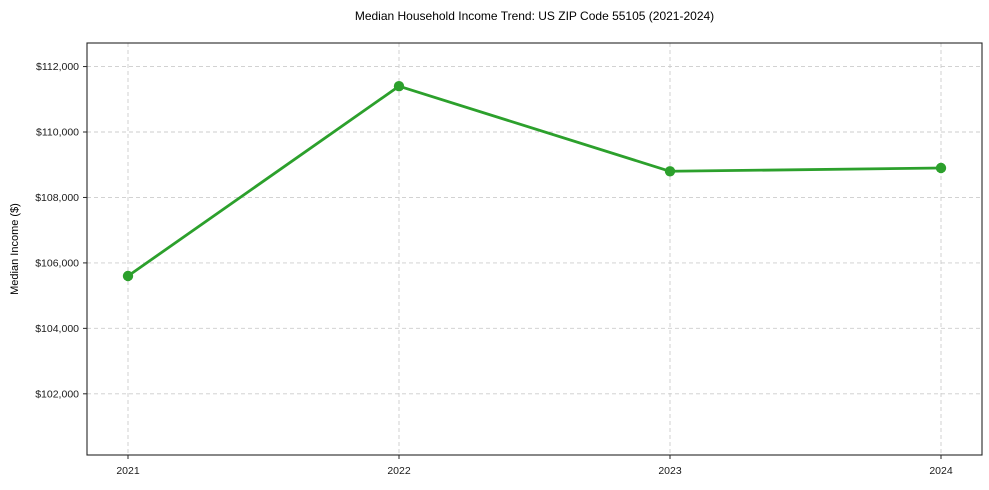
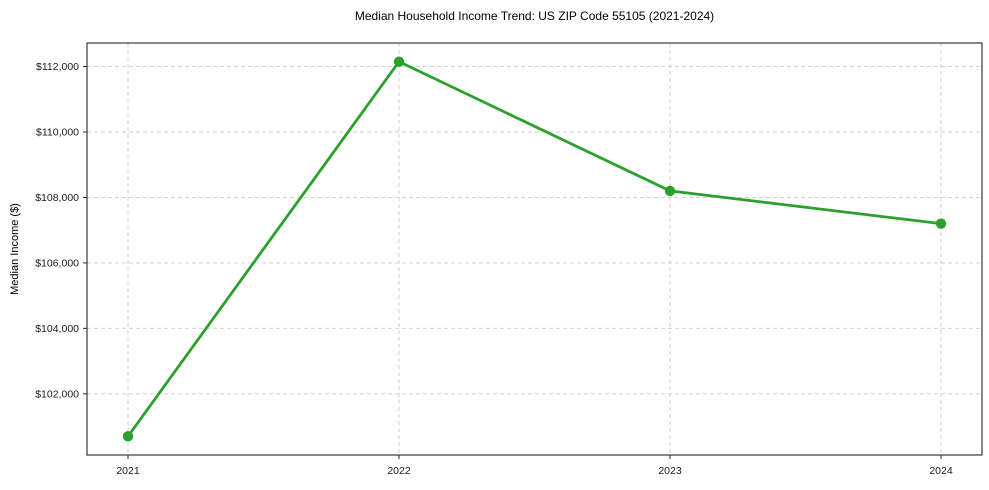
2021: $105600 -> $100700
2022: $111400 -> $112200
2023: $108800 -> $108200
2024: $108900 -> $107200
